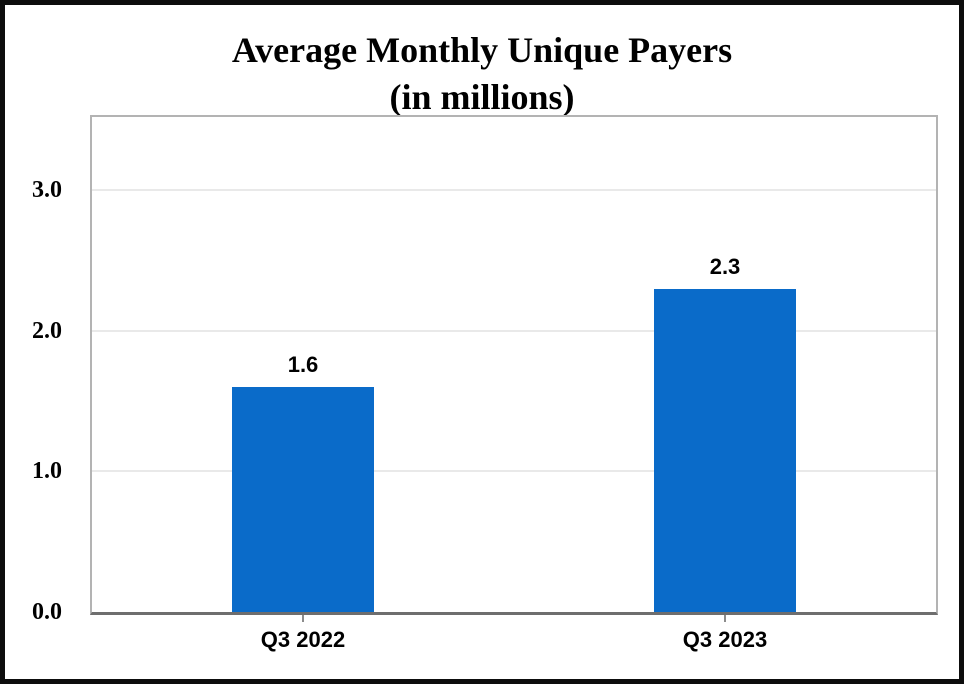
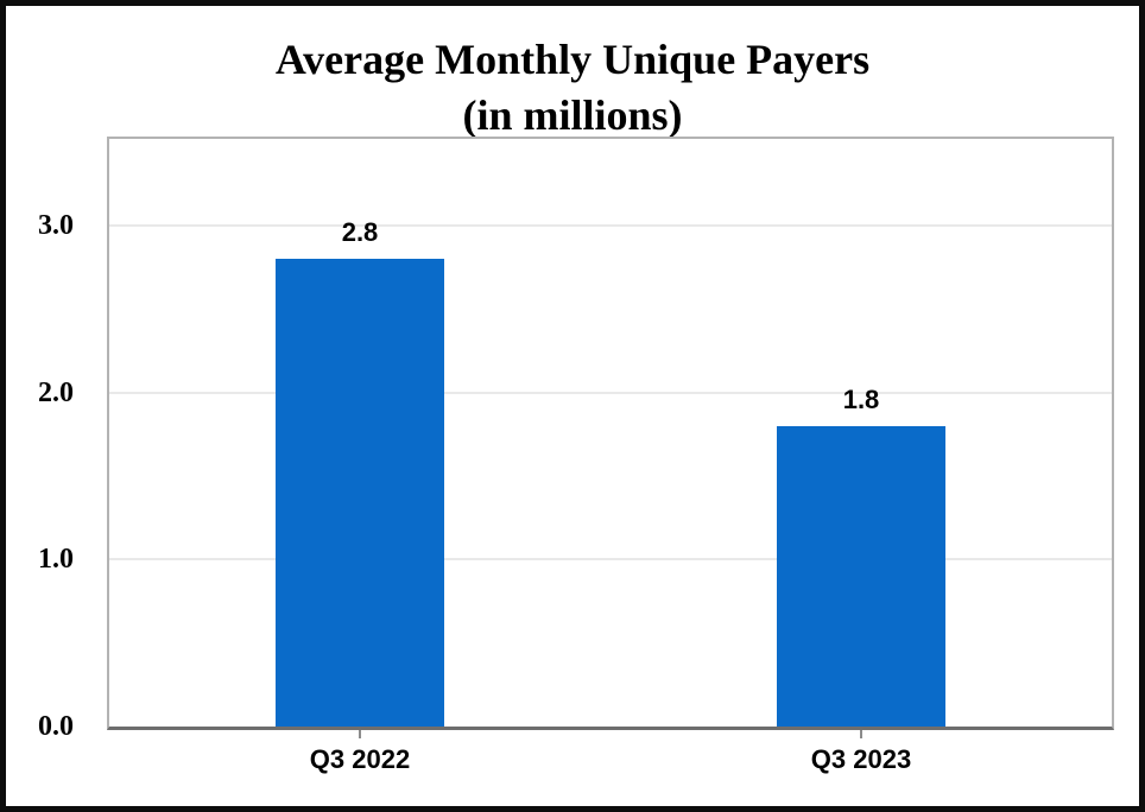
Q3 2022: 1.6 -> 2.8
Q3 2023: 2.3 -> 1.8
